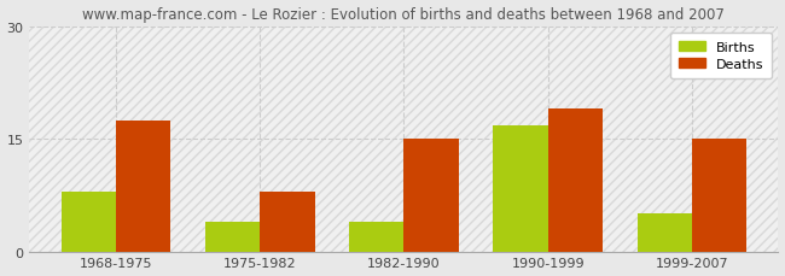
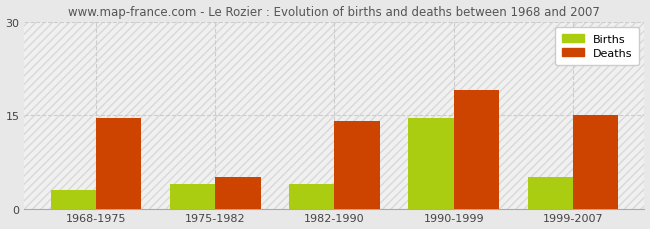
Births/1968-1975: 8.0 -> 3.0
Deaths/1968-1975: 17.4 -> 14.5
Deaths/1975-1982: 8.0 -> 5.0
Deaths/1982-1990: 15.0 -> 14.0
Births/1990-1999: 16.8 -> 14.5
